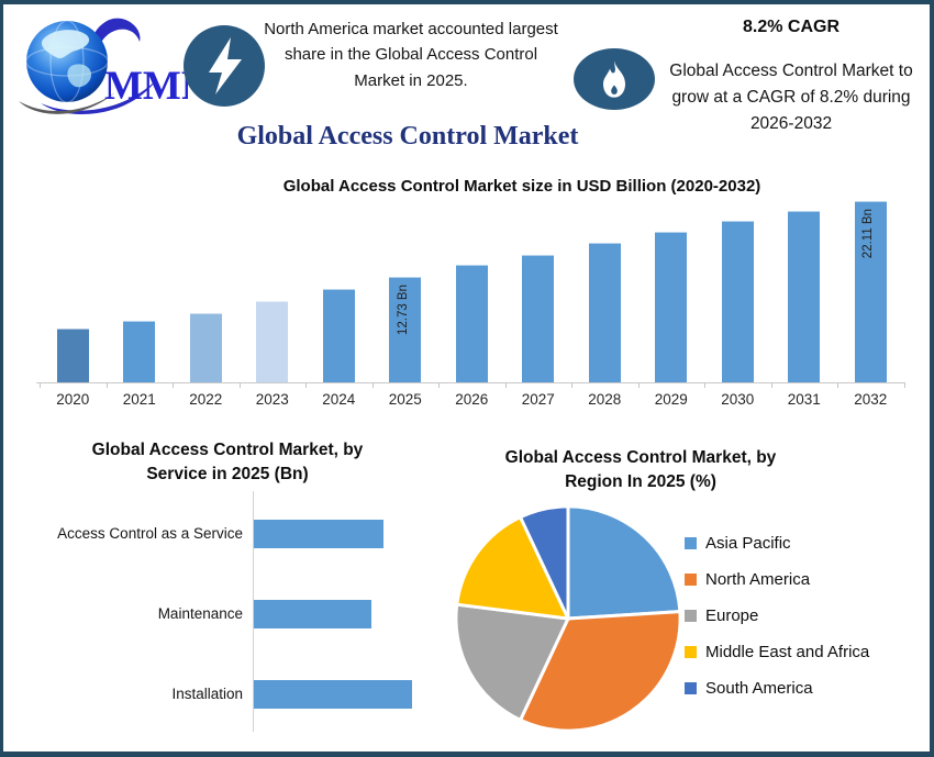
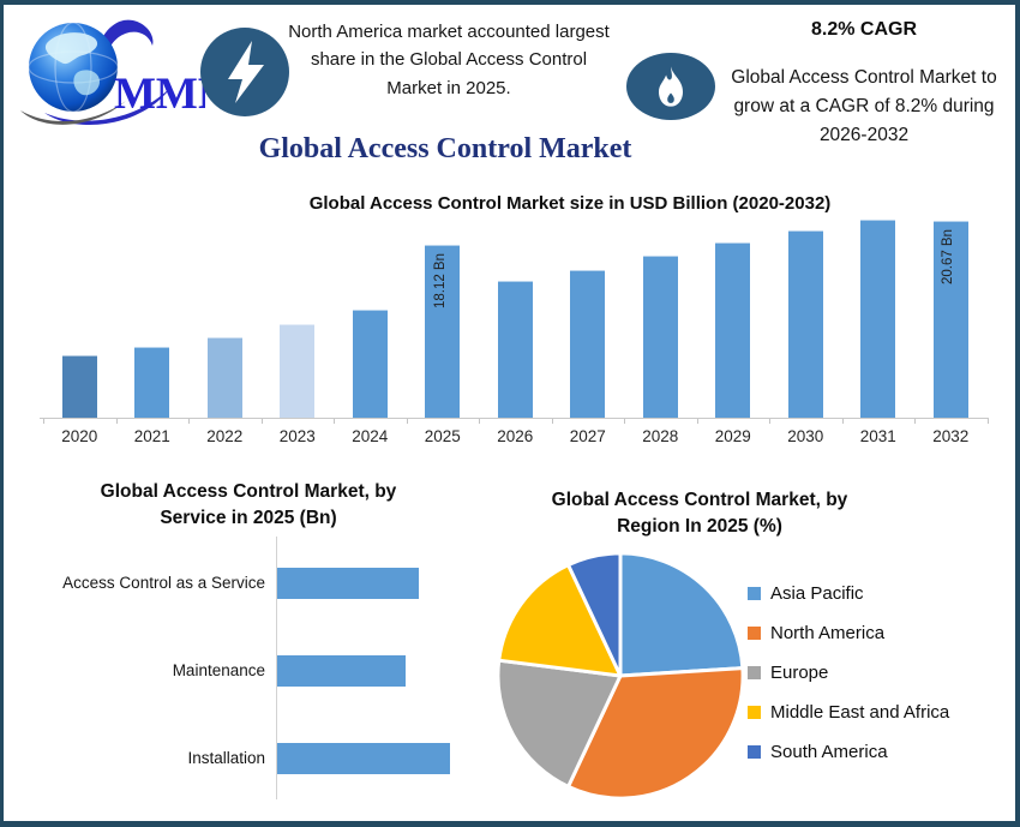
Global Access Control Market size in USD Billion (2020-2032)/2025: 12.73 -> 18.12
Global Access Control Market size in USD Billion (2020-2032)/2032: 22.11 -> 20.67
